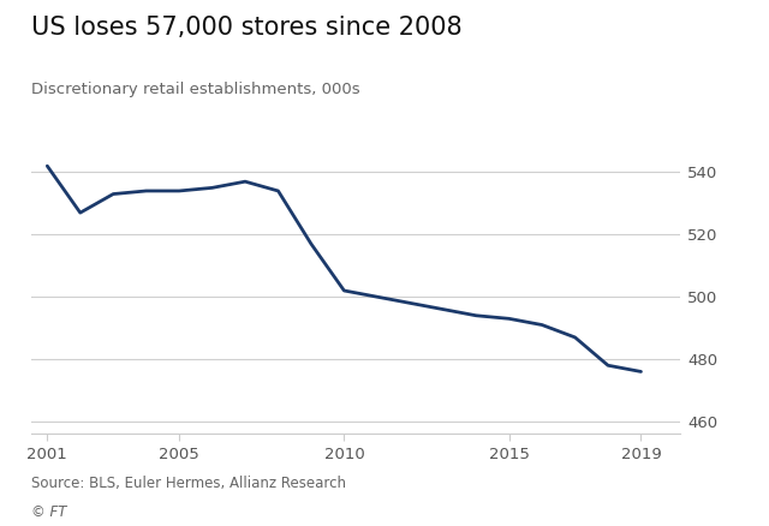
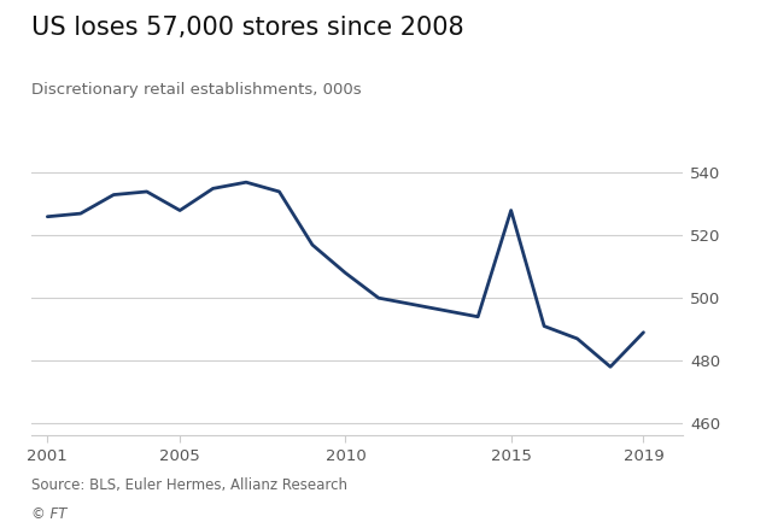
2001: 542 -> 526
2005: 534 -> 528
2010: 502 -> 508
2015: 493 -> 528
2019: 476 -> 489
